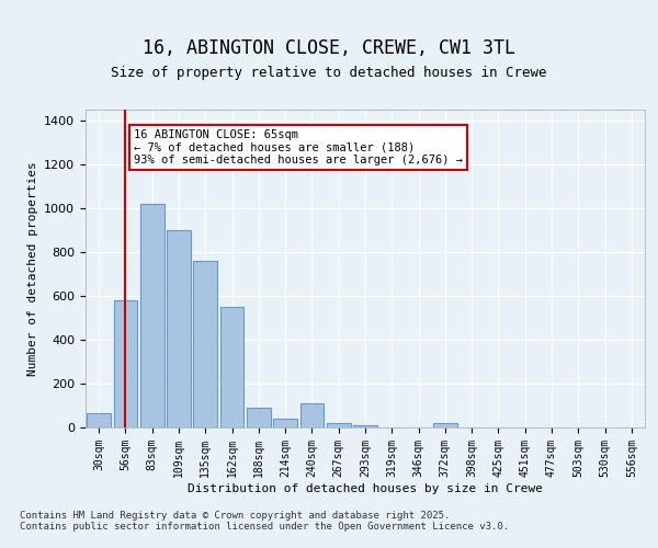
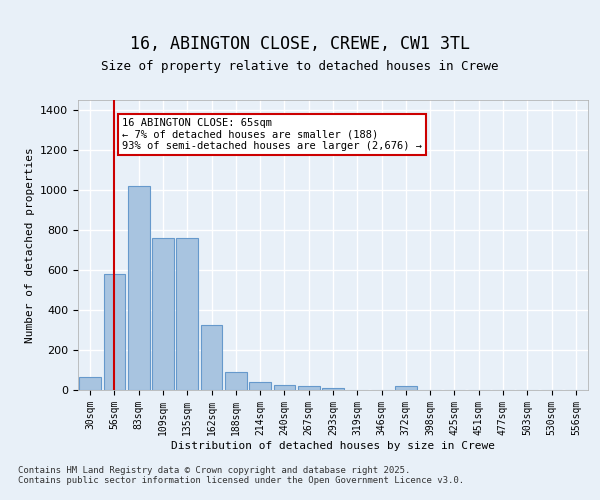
109sqm: 900 -> 760
162sqm: 550 -> 320
240sqm: 110 -> 20
